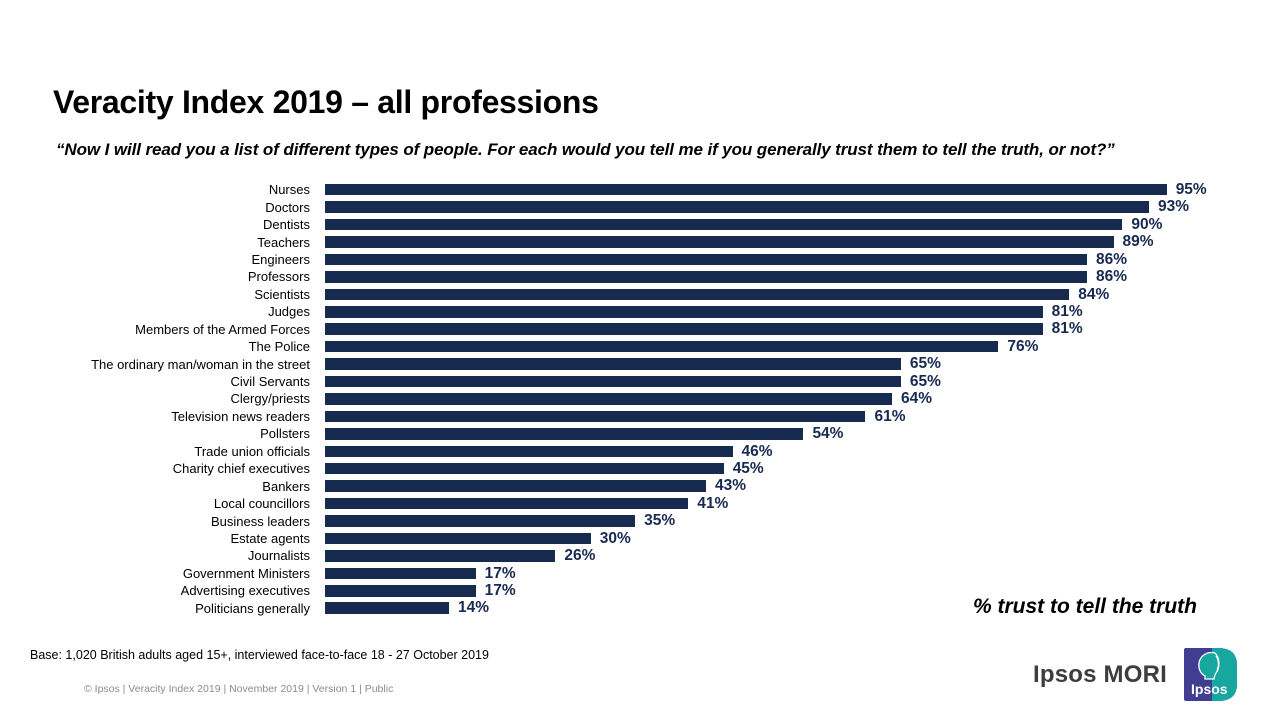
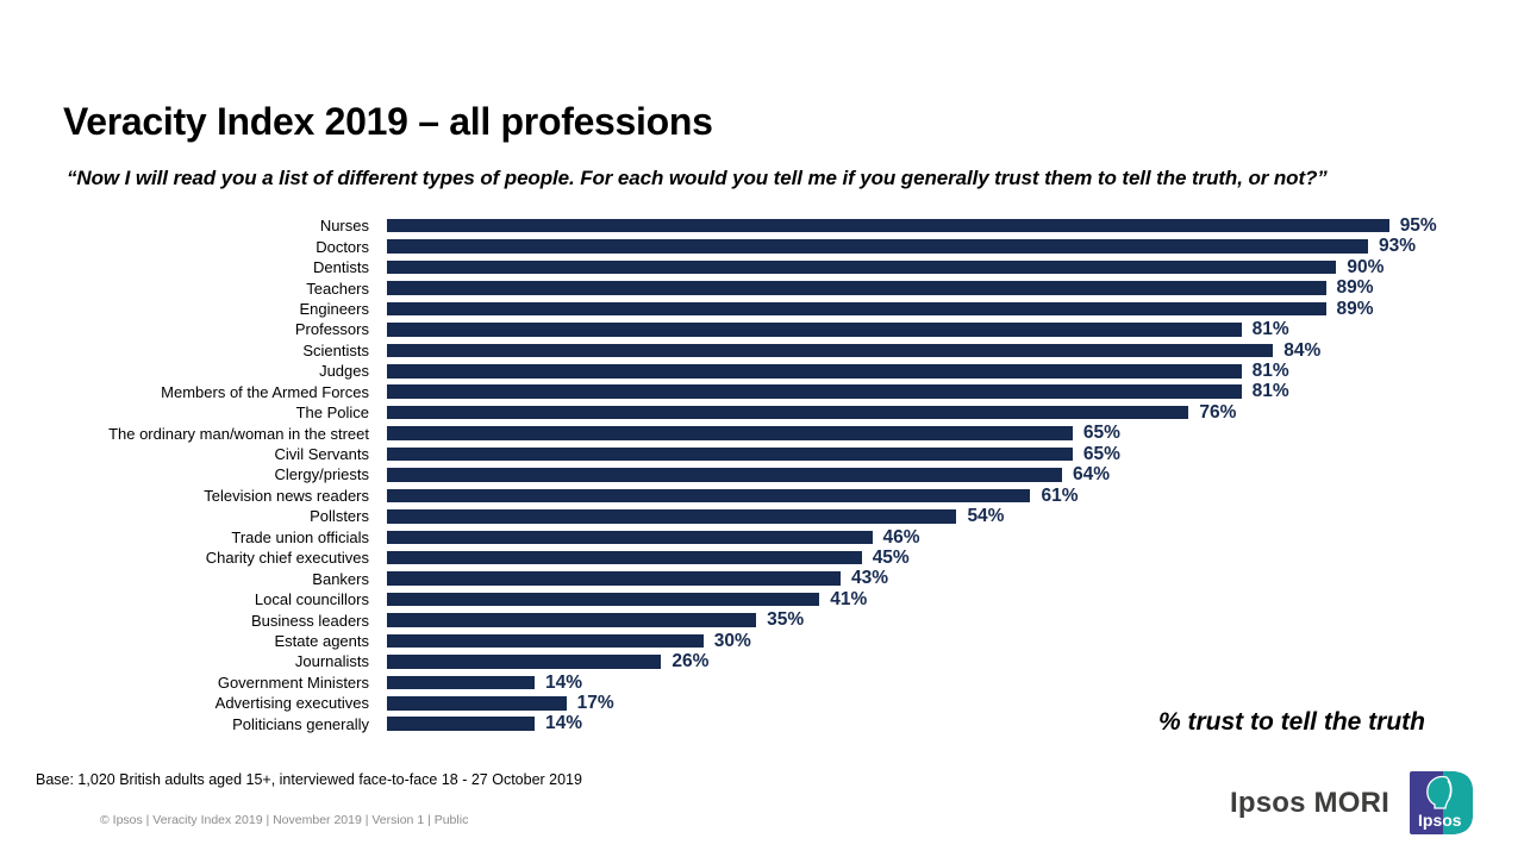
Engineers: 86% -> 89%
Professors: 86% -> 81%
Government Ministers: 17% -> 14%
